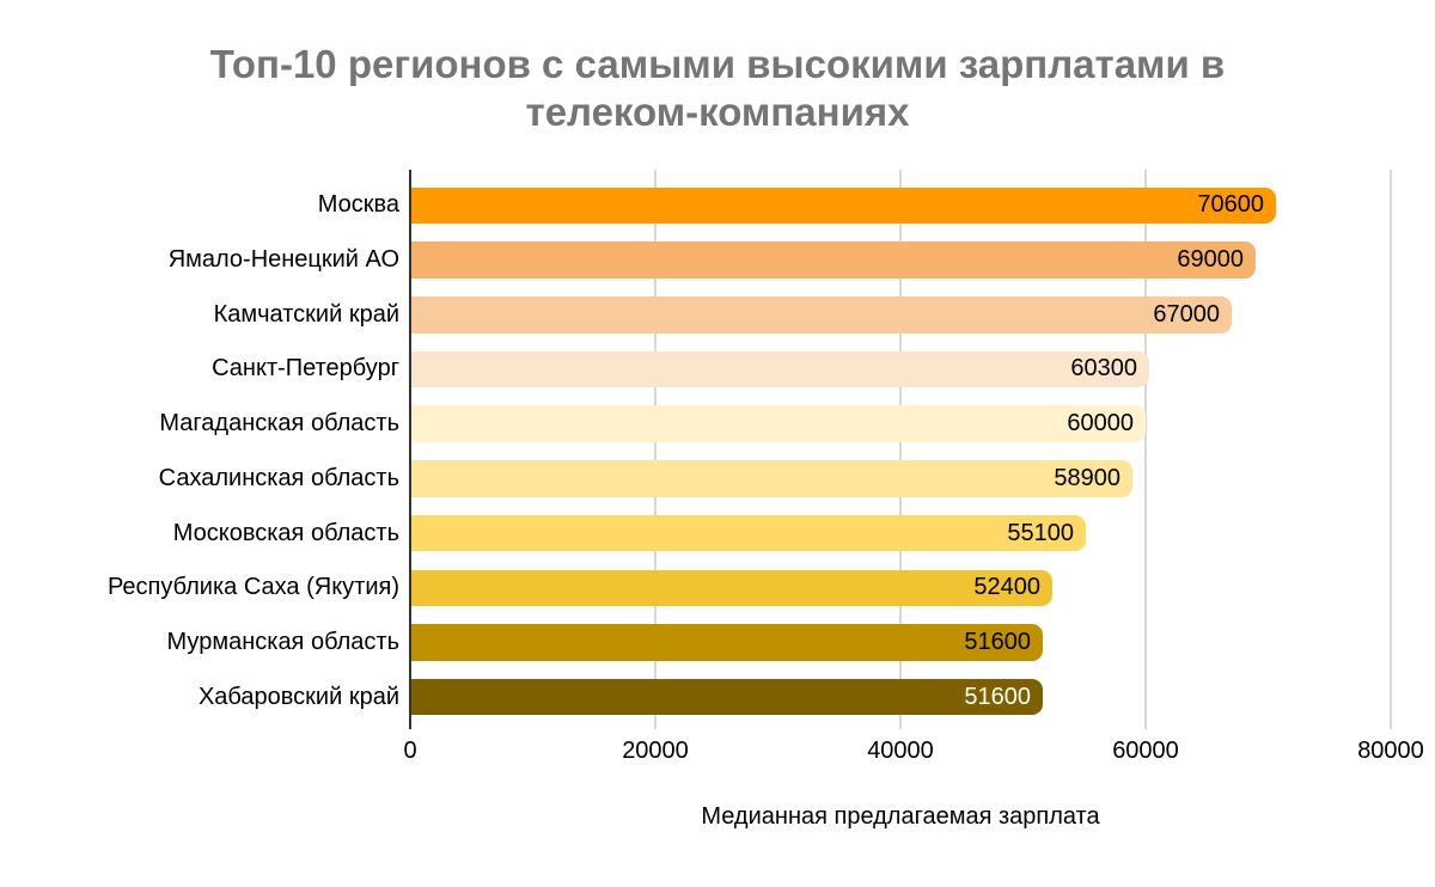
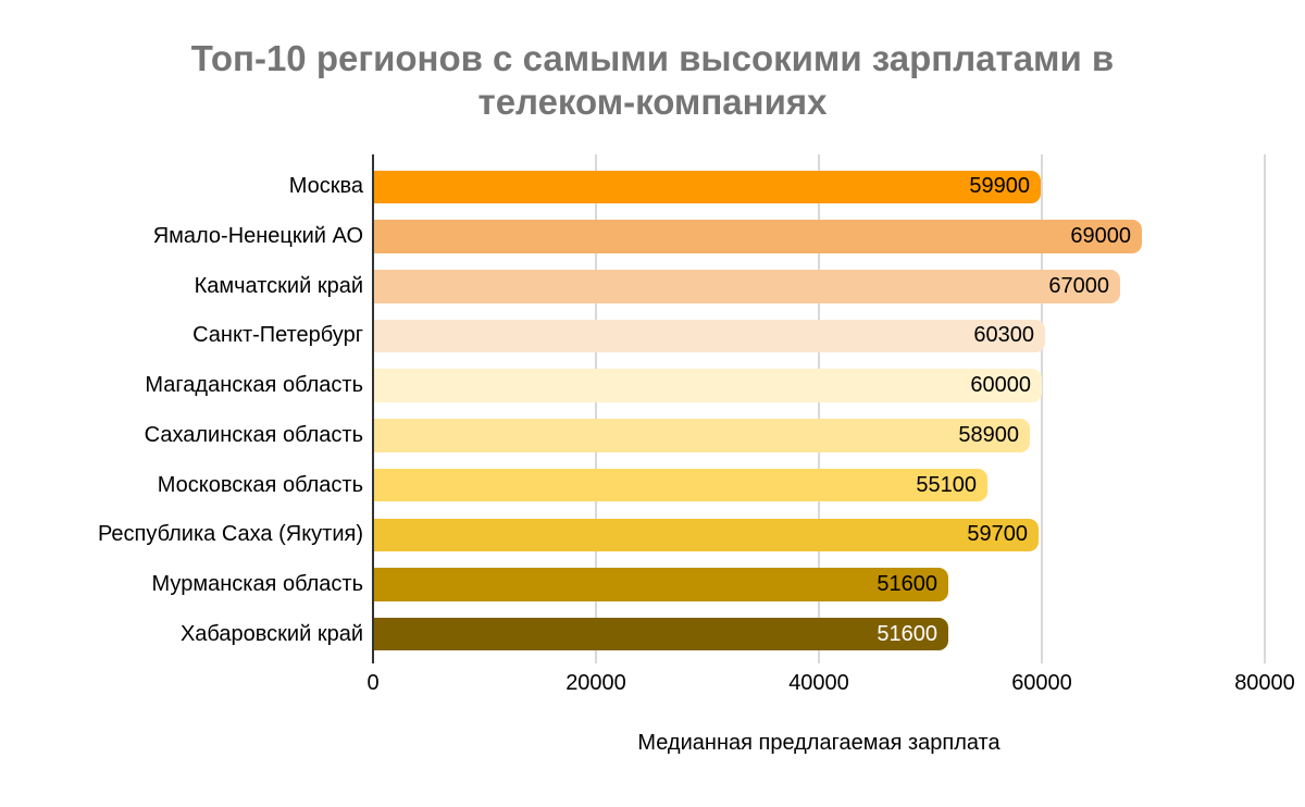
Москва: 70600 -> 59900
Республика Саха (Якутия): 52400 -> 59700
